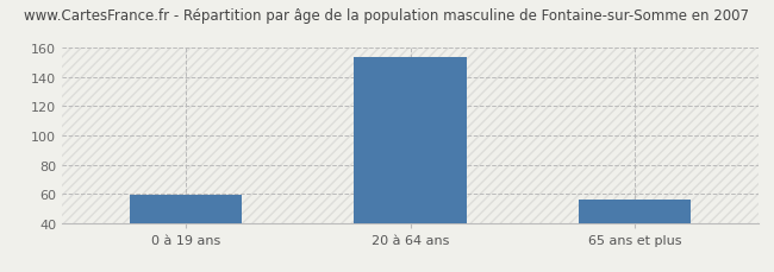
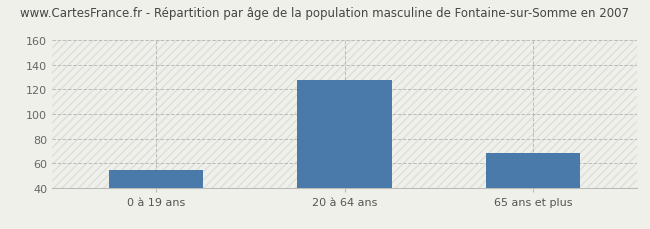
0 à 19 ans: 59 -> 54
20 à 64 ans: 154 -> 128
65 ans et plus: 56 -> 68
